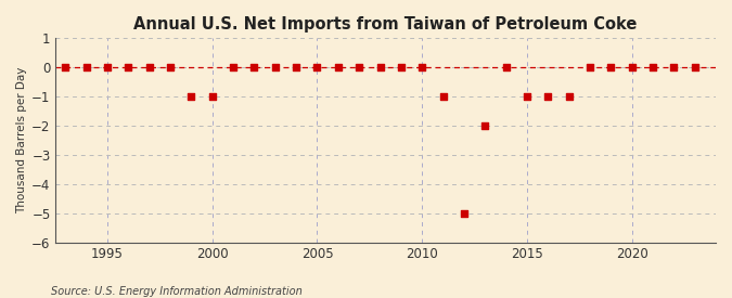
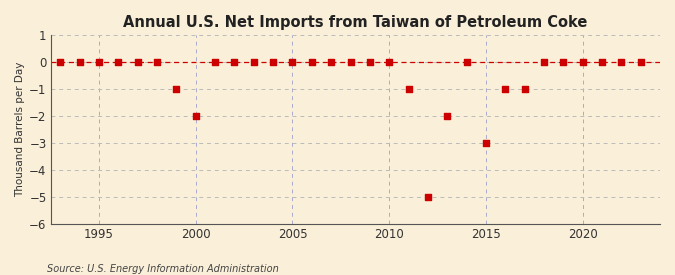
2000: -1 -> -2
2015: -1 -> -3
